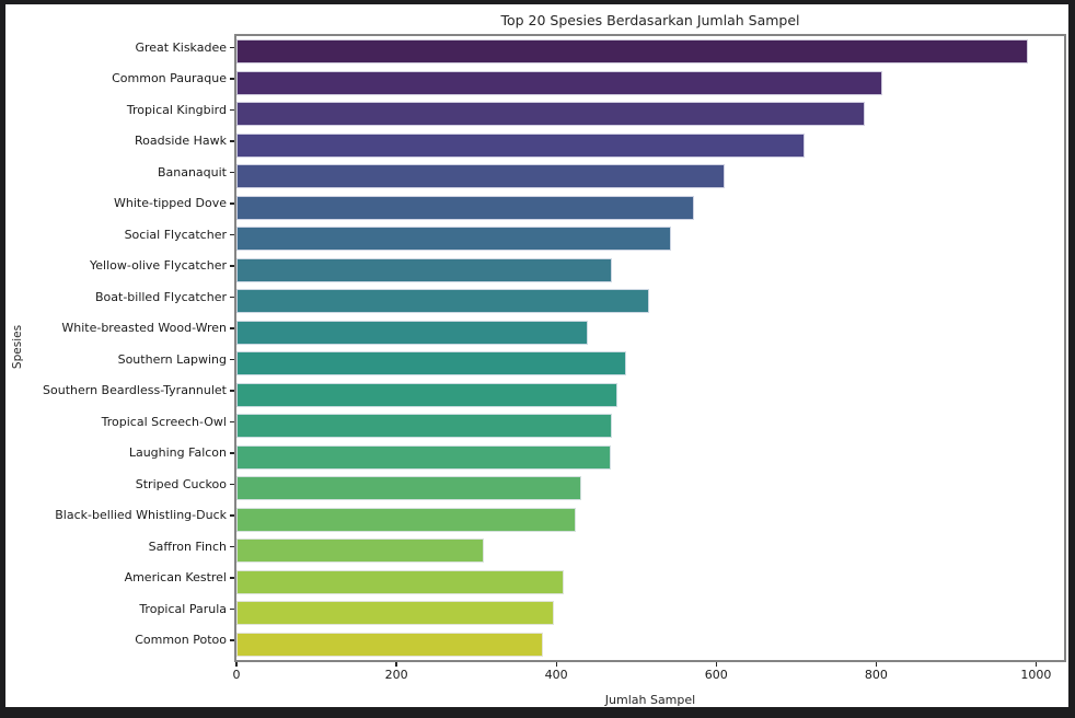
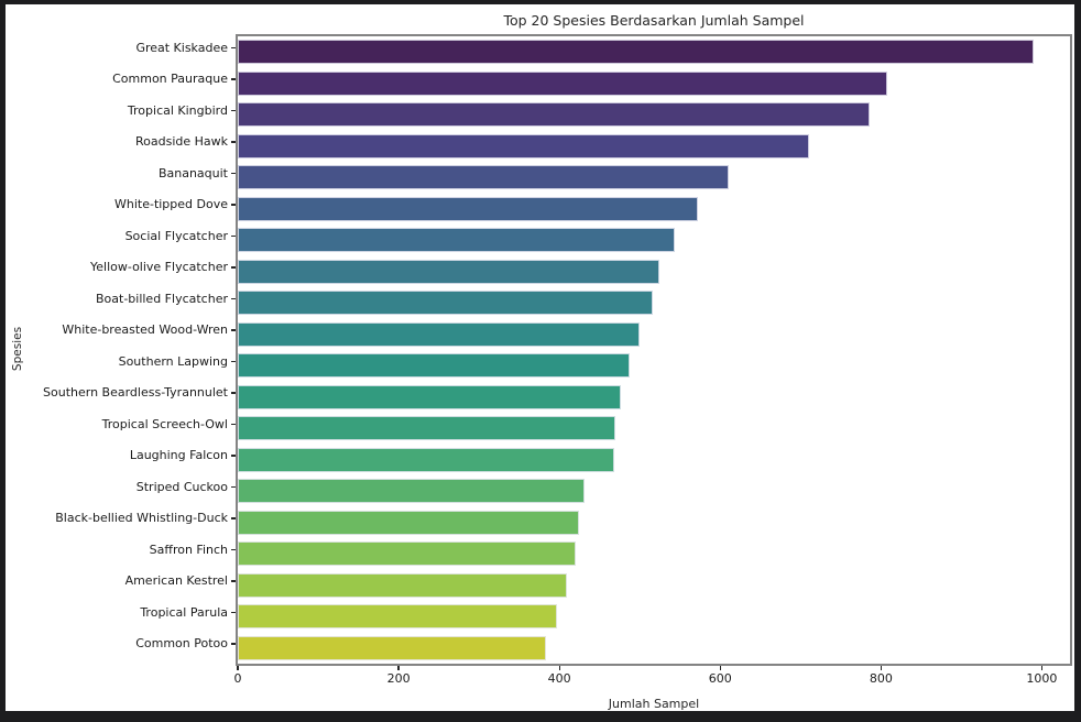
Yellow-olive Flycatcher: 470 -> 520
White-breasted Wood-Wren: 440 -> 500
Saffron Finch: 310 -> 420
